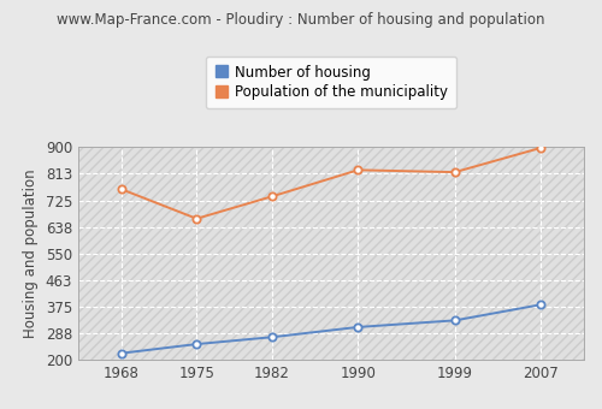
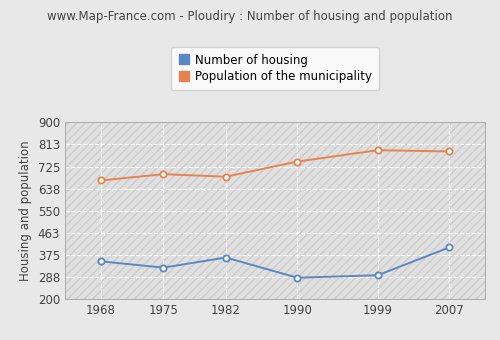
Number of housing/1968: 222 -> 350
Population of the municipality/1968: 762 -> 670
Number of housing/1975: 252 -> 325
Population of the municipality/1975: 665 -> 695
Number of housing/1982: 275 -> 365
Population of the municipality/1982: 738 -> 685
Number of housing/1990: 308 -> 285
Population of the municipality/1990: 825 -> 745
Number of housing/1999: 330 -> 295
Population of the municipality/1999: 818 -> 790
Number of housing/2007: 382 -> 405
Population of the municipality/2007: 898 -> 785
